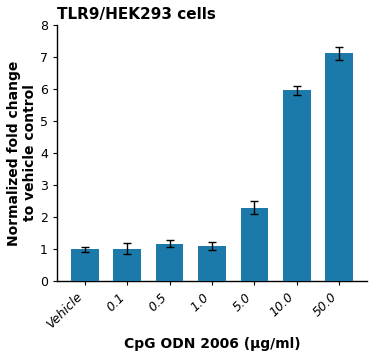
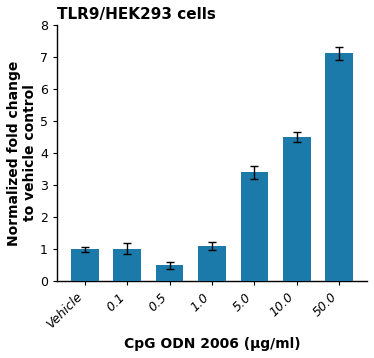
0.5: 1.18 -> 0.50
5.0: 2.30 -> 3.40
10.0: 5.95 -> 4.50
